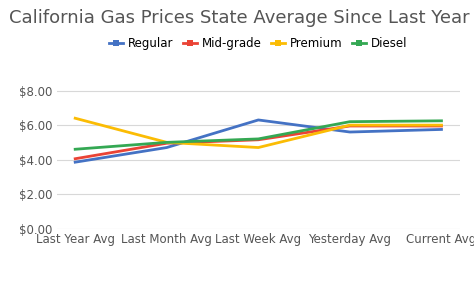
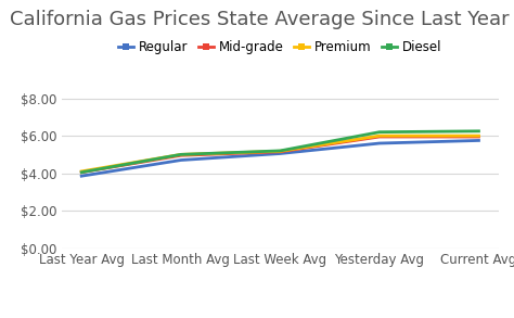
Premium/Last Year Avg: $6.4 -> $4.1
Diesel/Last Year Avg: $4.6 -> $4.0
Regular/Last Week Avg: $6.3 -> $5.0
Premium/Last Week Avg: $4.7 -> $5.2
